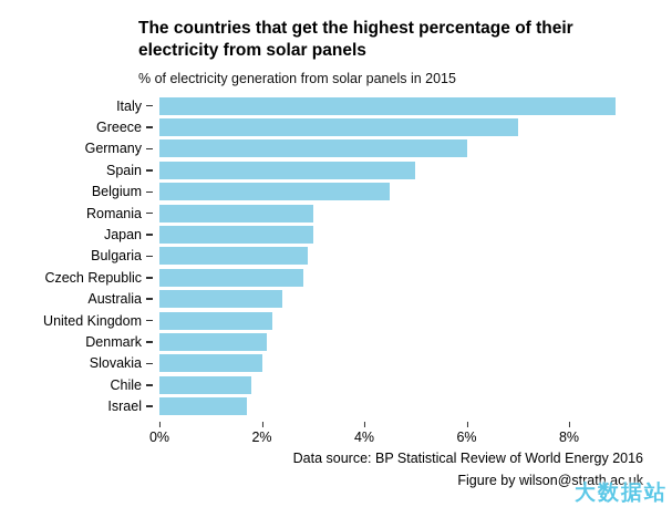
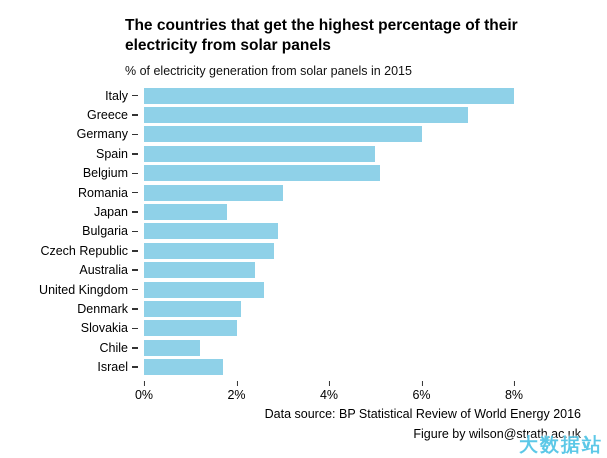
Italy: 8.9% -> 8.0%
Belgium: 4.5% -> 5.1%
Japan: 3.0% -> 1.8%
United Kingdom: 2.2% -> 2.6%
Chile: 1.8% -> 1.2%
